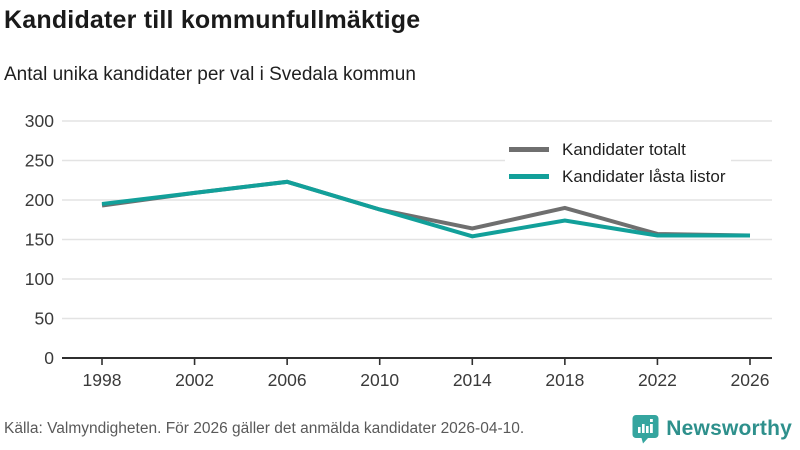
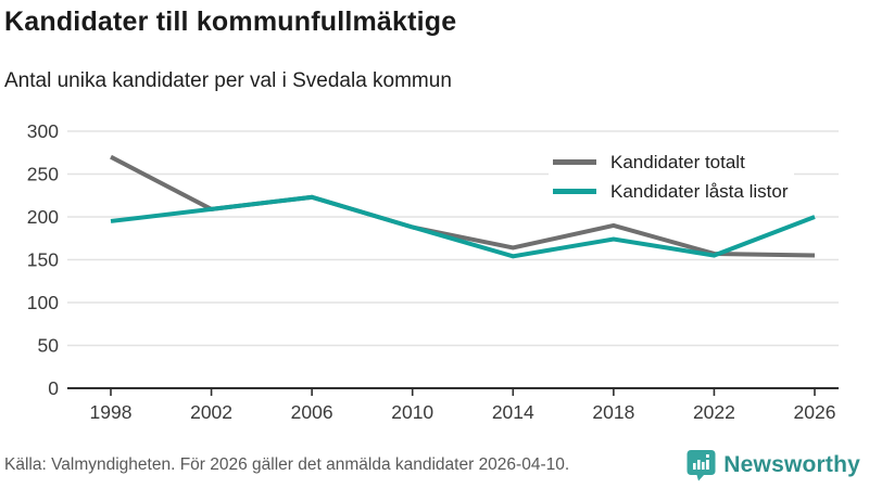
Kandidater totalt/1998: 190 -> 270
Kandidater låsta listor/2026: 160 -> 200
